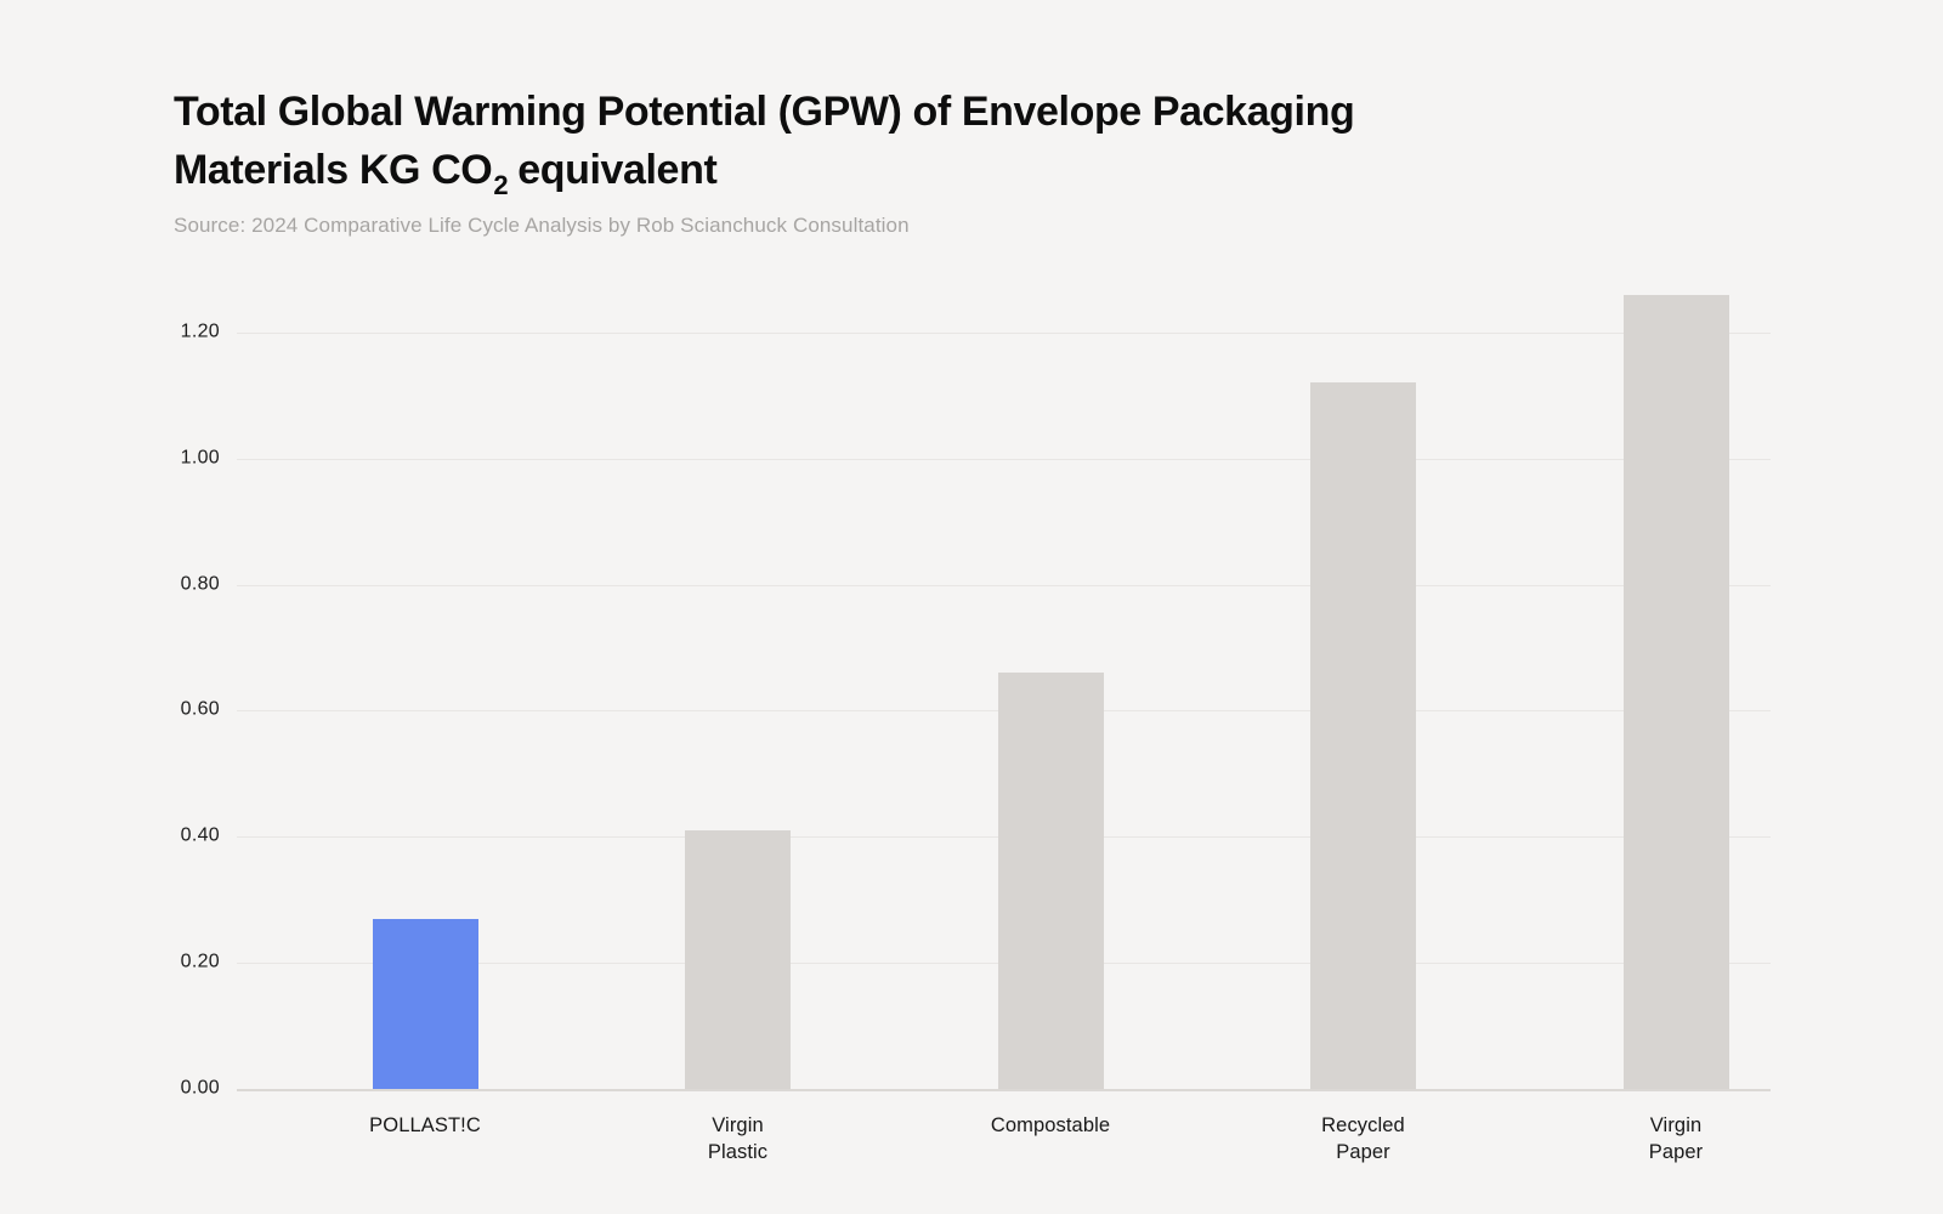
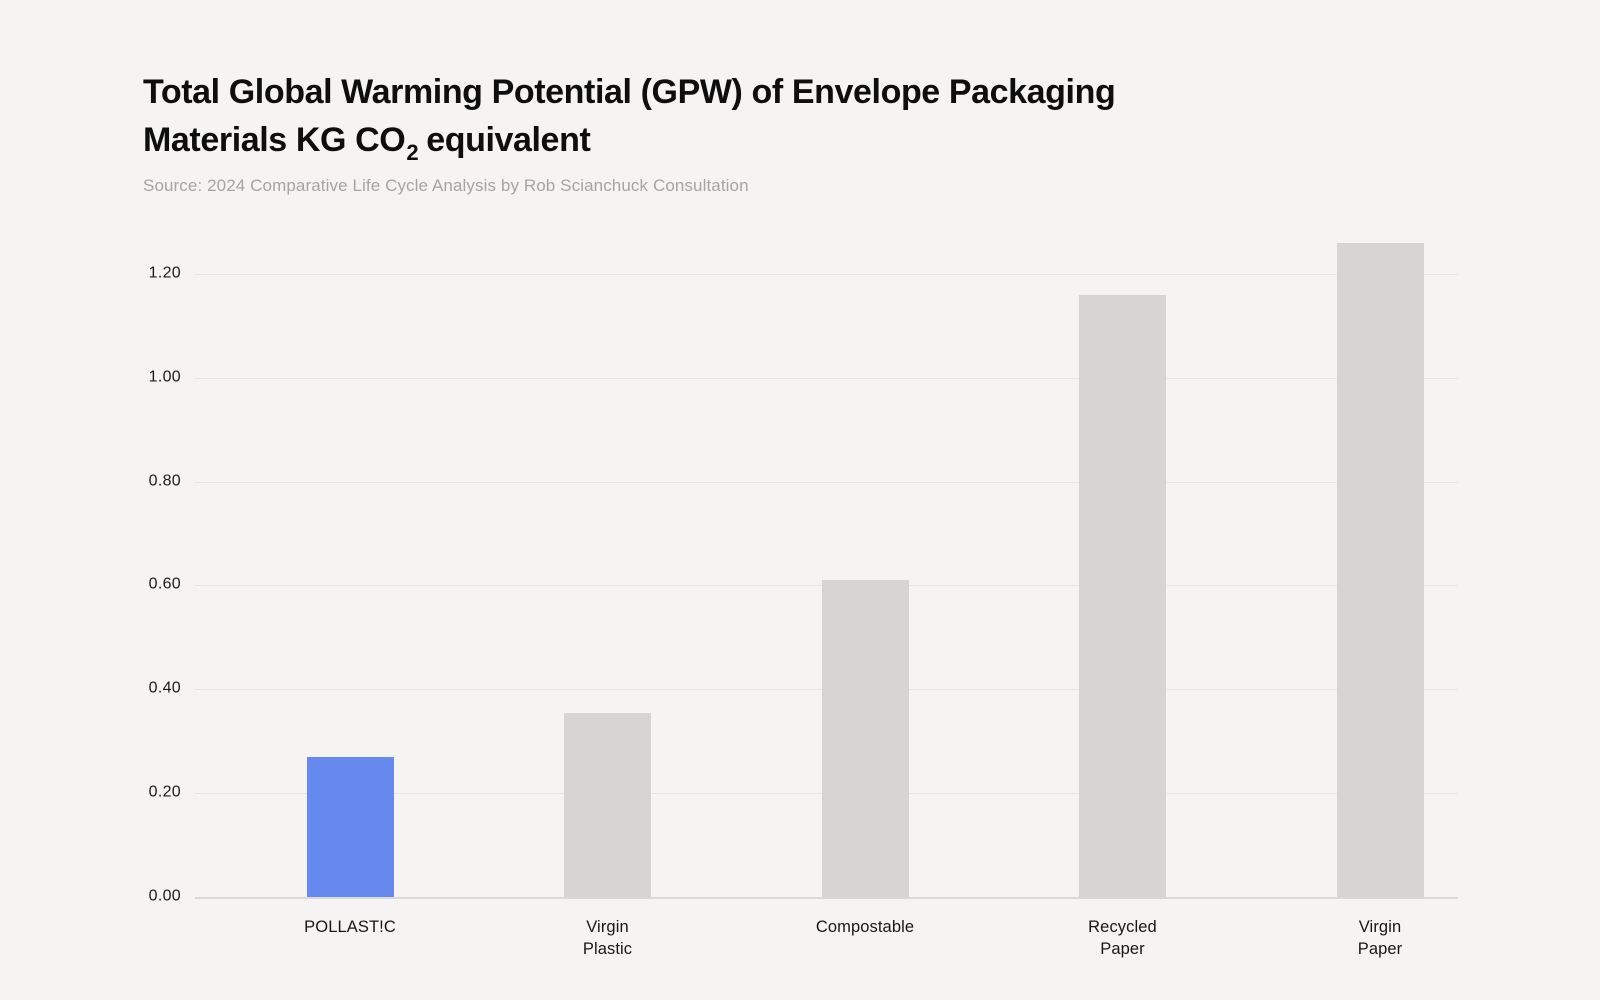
Virgin Plastic: 0.41 -> 0.35
Compostable: 0.66 -> 0.61
Recycled Paper: 1.12 -> 1.16
